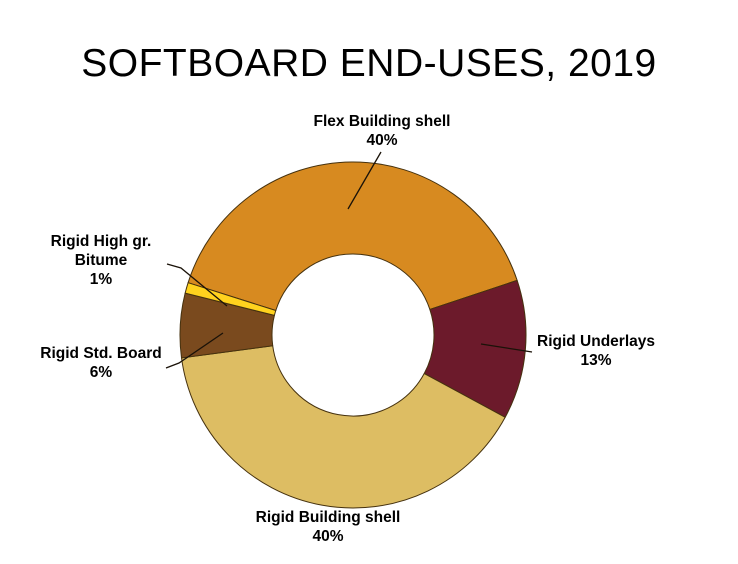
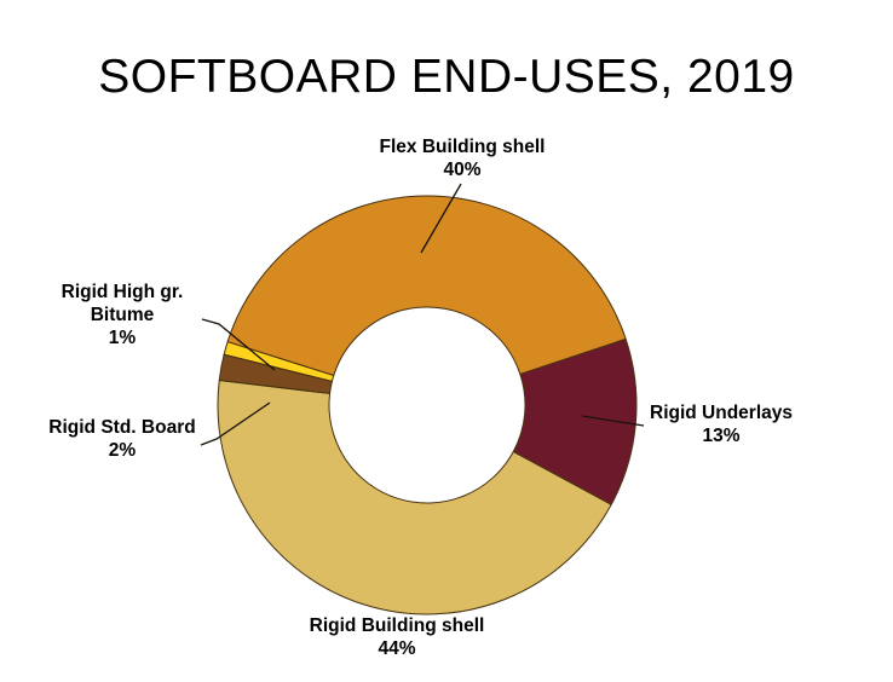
Rigid Building shell: 40% -> 44%
Rigid Std. Board: 6% -> 2%
